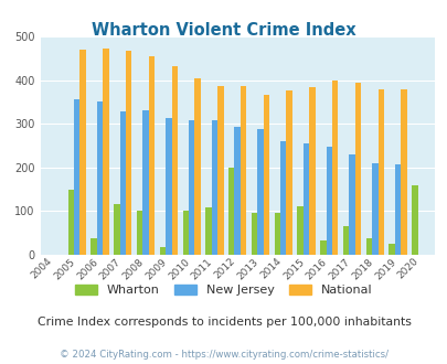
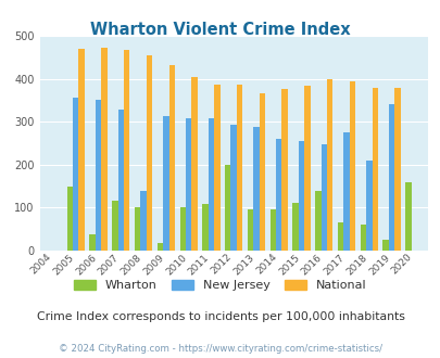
New Jersey/2008: 330 -> 140
Wharton/2016: 32 -> 140
New Jersey/2017: 230 -> 275
Wharton/2018: 37 -> 60
New Jersey/2019: 207 -> 340
